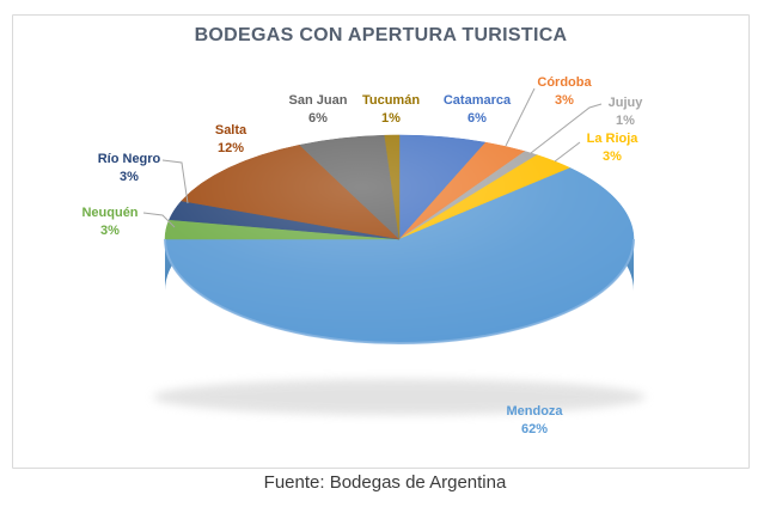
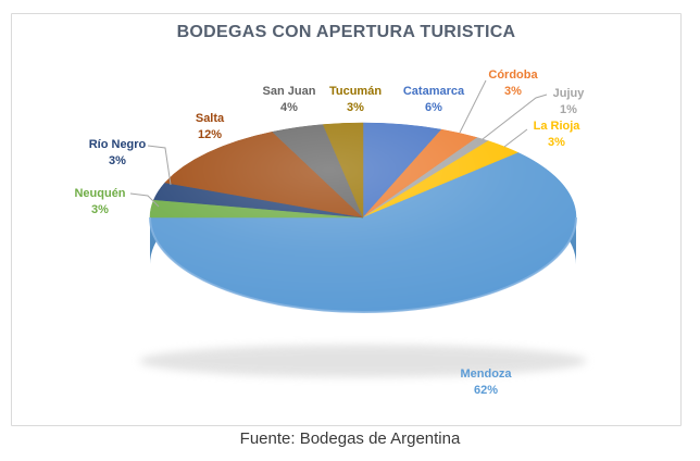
San Juan: 6% -> 4%
Tucumán: 1% -> 3%
